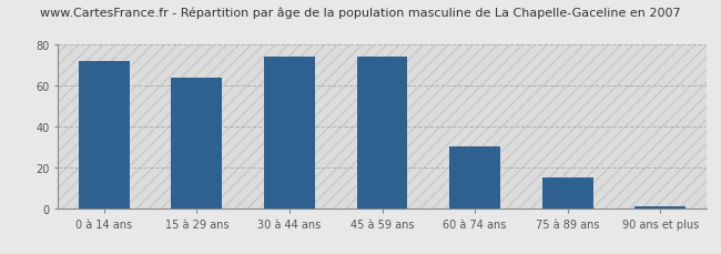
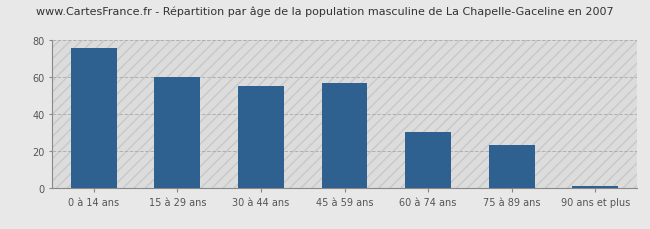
0 à 14 ans: 72 -> 76
15 à 29 ans: 64 -> 60
30 à 44 ans: 74 -> 55
45 à 59 ans: 74 -> 57
75 à 89 ans: 15 -> 23
